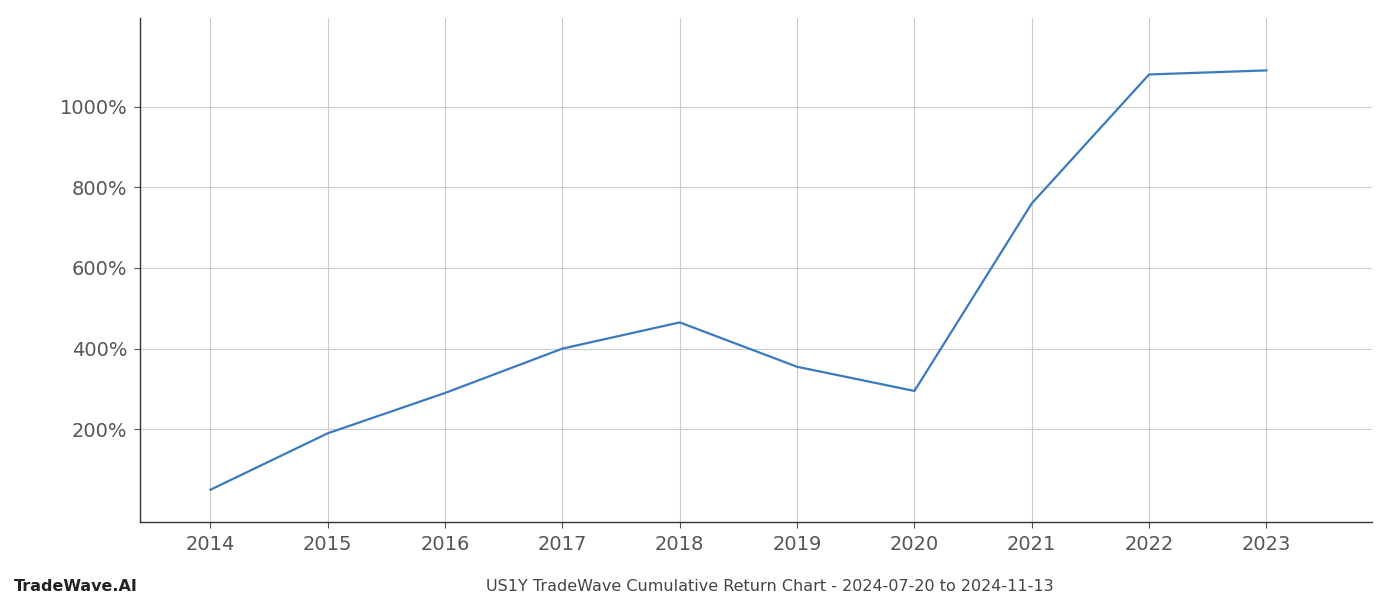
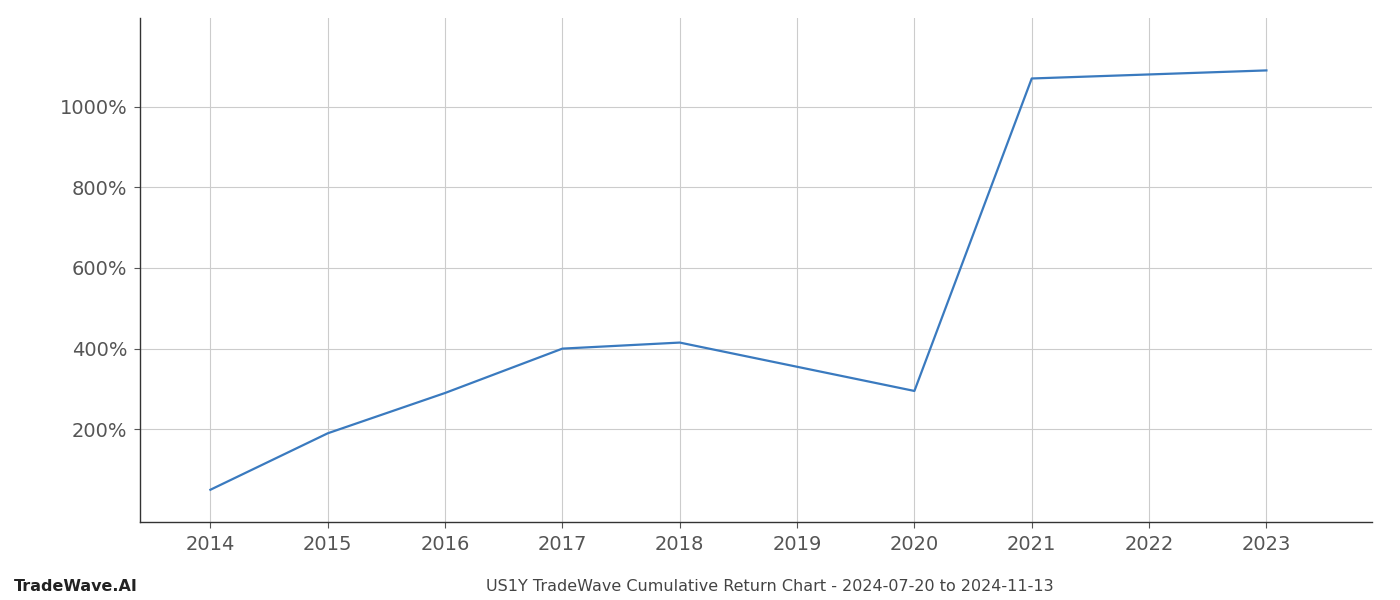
2018: 465% -> 415%
2021: 760% -> 1070%
